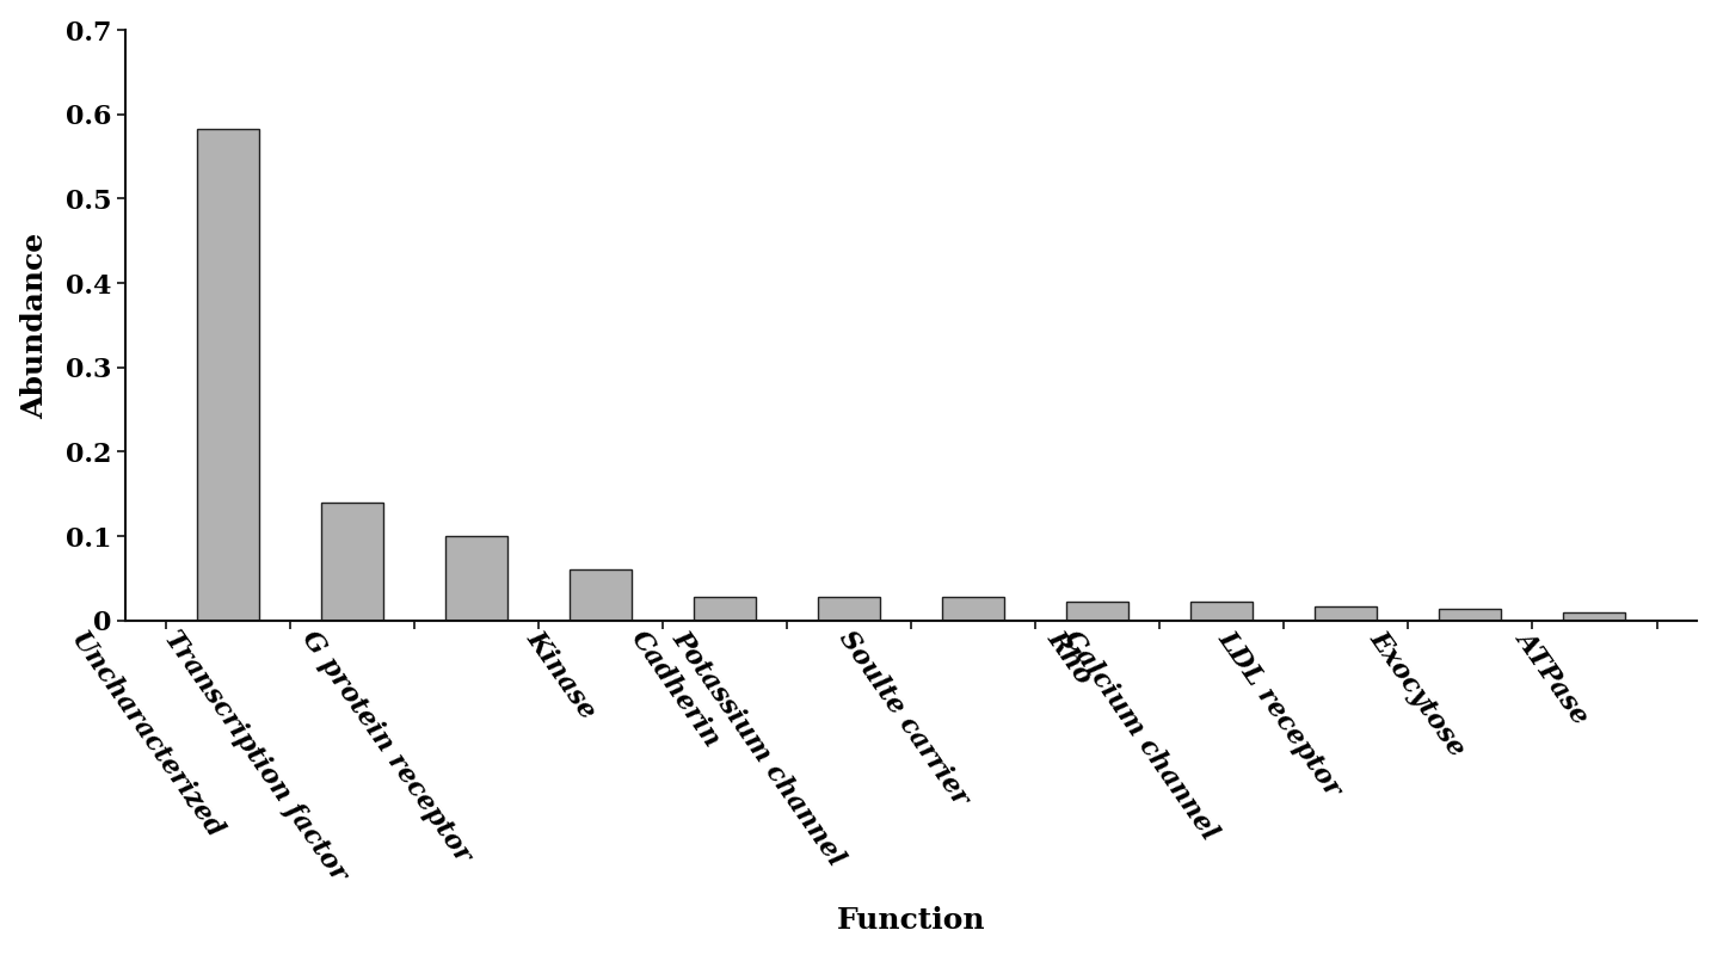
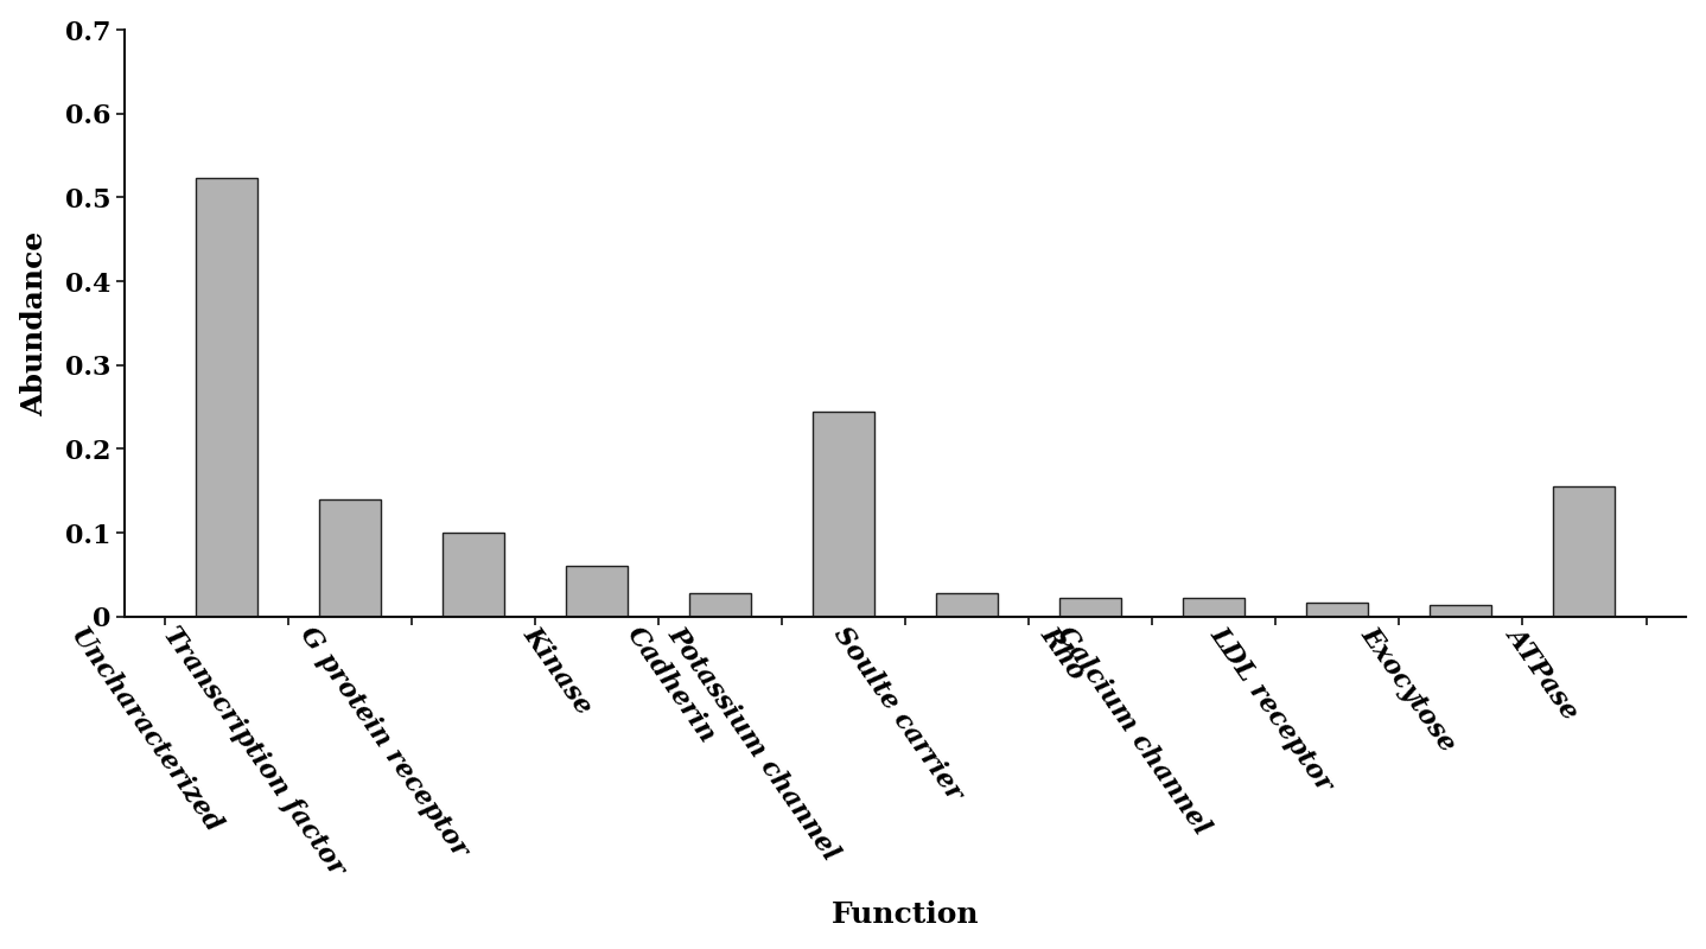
Uncharacterized: 0.583 -> 0.524
Potassium channel: 0.028 -> 0.244
ATPase: 0.009 -> 0.156
